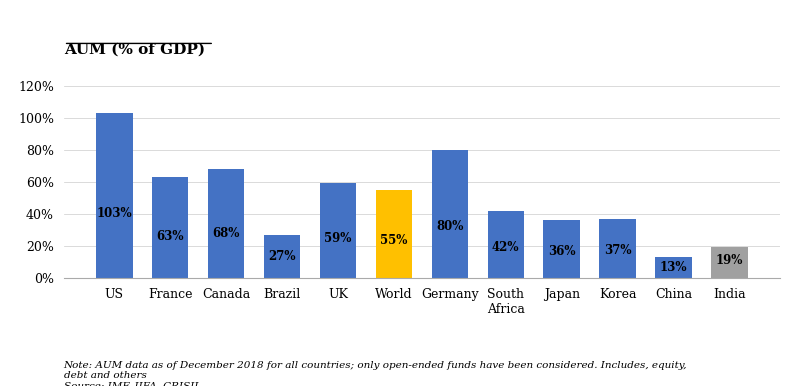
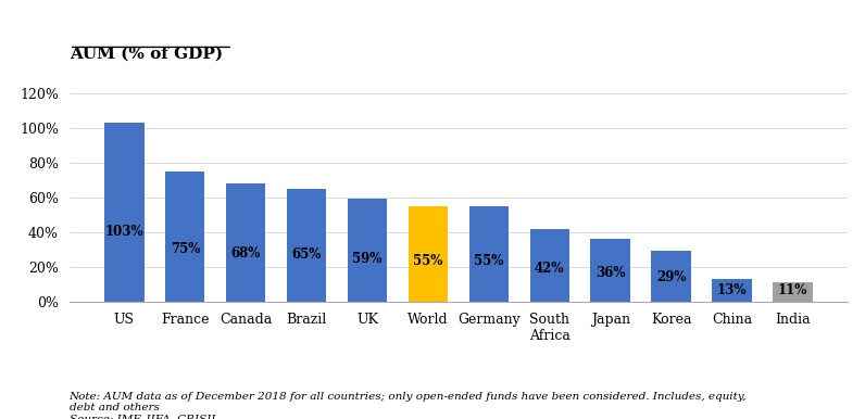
France: 63% -> 75%
Brazil: 27% -> 65%
Germany: 80% -> 55%
Korea: 37% -> 29%
India: 19% -> 11%
